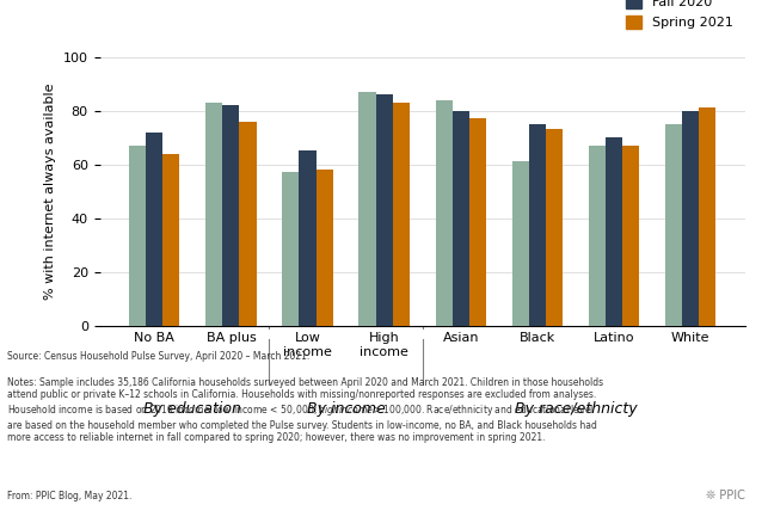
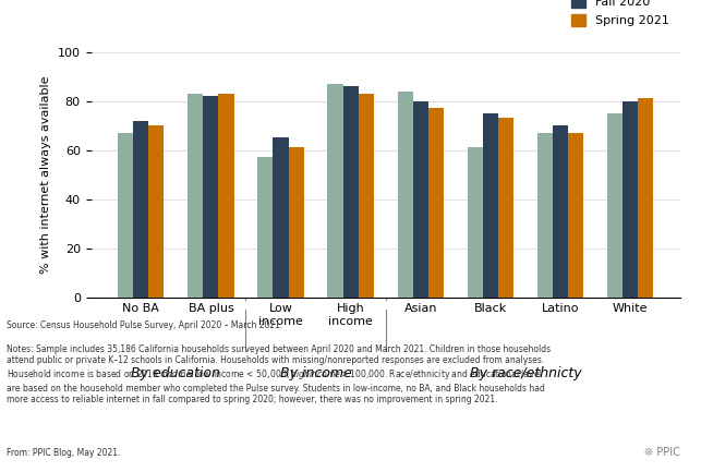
Spring 2021/No BA: 64 -> 70
Spring 2021/BA plus: 76 -> 83
Spring 2021/Low income: 58 -> 61
